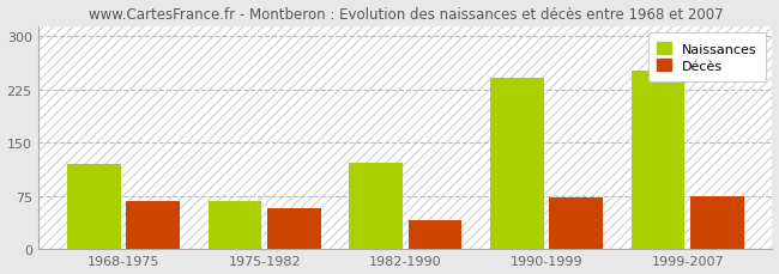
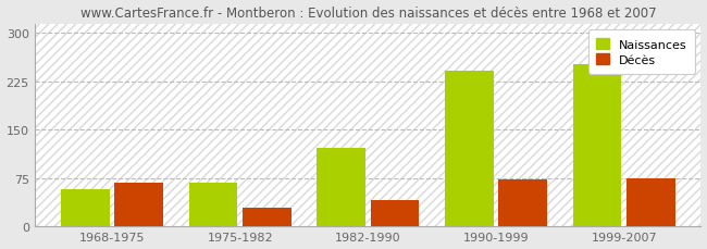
Naissances/1968-1975: 120 -> 58
Décès/1975-1982: 58 -> 28
